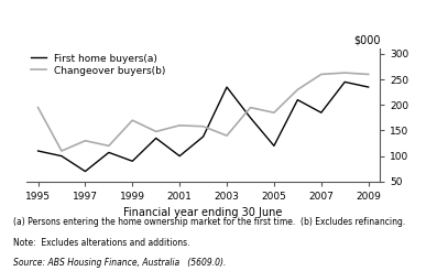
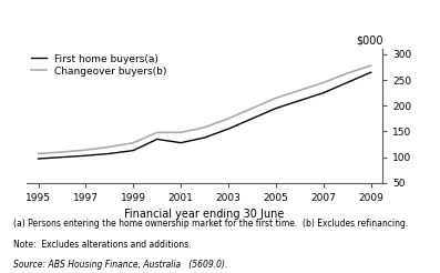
First home buyers(a)/1995: 110 -> 97
Changeover buyers(b)/1995: 195 -> 107
First home buyers(a)/1997: 70 -> 103
Changeover buyers(b)/1997: 130 -> 114
First home buyers(a)/1999: 90 -> 113
Changeover buyers(b)/1999: 170 -> 128
First home buyers(a)/2001: 100 -> 128
Changeover buyers(b)/2001: 160 -> 148
First home buyers(a)/2003: 235 -> 155
Changeover buyers(b)/2003: 140 -> 175
First home buyers(a)/2005: 120 -> 195
Changeover buyers(b)/2005: 185 -> 215
First home buyers(a)/2007: 185 -> 225
Changeover buyers(b)/2007: 260 -> 245
First home buyers(a)/2009: 235 -> 265
Changeover buyers(b)/2009: 260 -> 278
